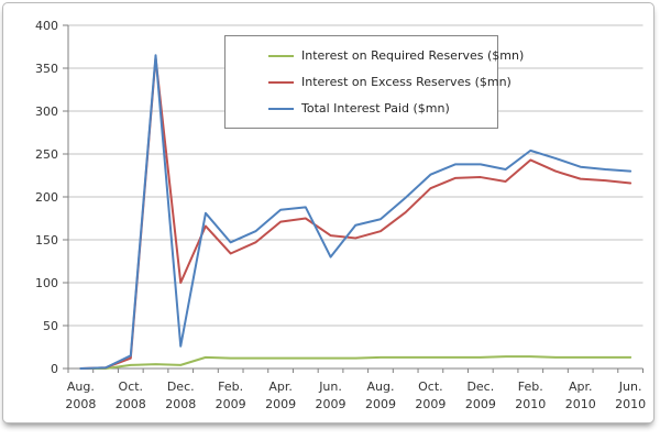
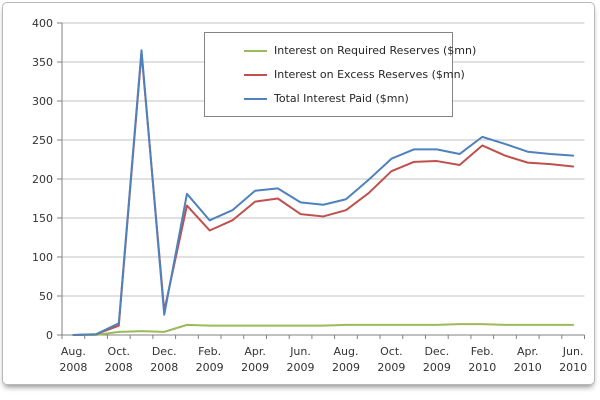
Interest on Excess Reserves ($mn)/Dec. 2008: 100 -> 30
Total Interest Paid ($mn)/Jun. 2009: 130 -> 170
